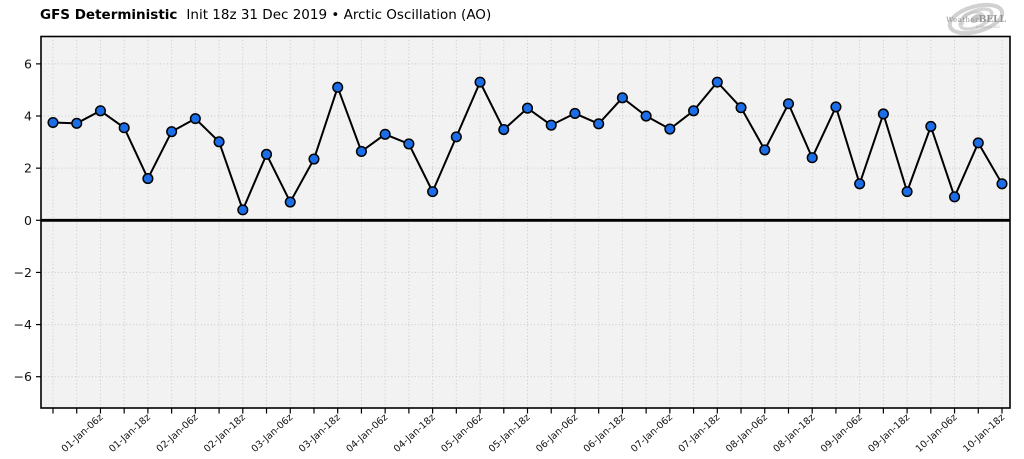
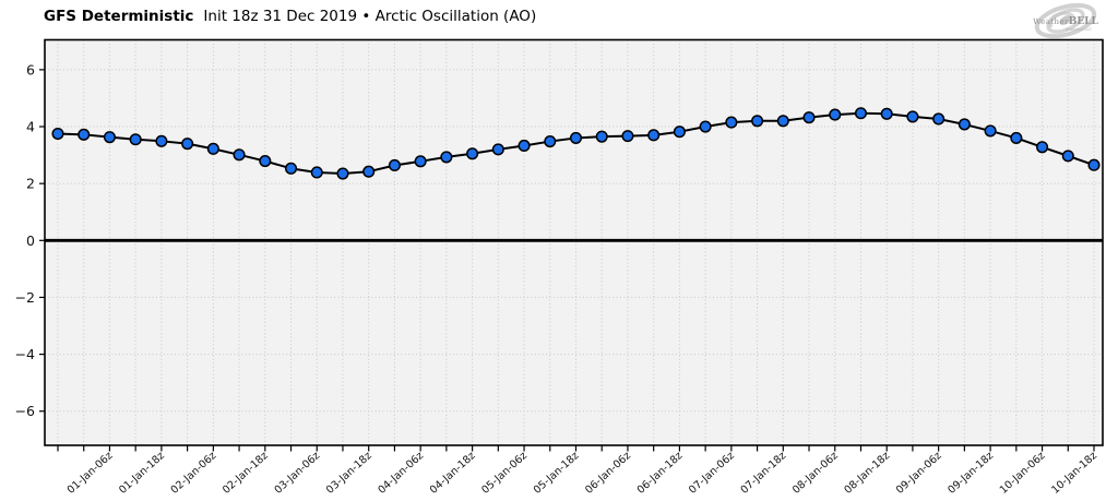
01-Jan-06z: 4.2 -> 3.6
01-Jan-18z: 1.6 -> 3.5
02-Jan-06z: 3.9 -> 3.2
02-Jan-18z: 0.4 -> 2.8
03-Jan-06z: 0.7 -> 2.4
03-Jan-18z: 5.1 -> 2.4
04-Jan-06z: 3.3 -> 2.8
04-Jan-18z: 1.1 -> 3.0
05-Jan-06z: 5.3 -> 3.3
05-Jan-18z: 4.3 -> 3.6
06-Jan-06z: 4.1 -> 3.7
06-Jan-18z: 4.7 -> 3.8
07-Jan-06z: 3.5 -> 4.2
07-Jan-18z: 5.3 -> 4.2
08-Jan-06z: 2.7 -> 4.4
08-Jan-18z: 2.4 -> 4.5
09-Jan-06z: 1.4 -> 4.3
09-Jan-18z: 1.1 -> 3.9
10-Jan-06z: 0.9 -> 3.3
10-Jan-18z: 1.4 -> 2.6
